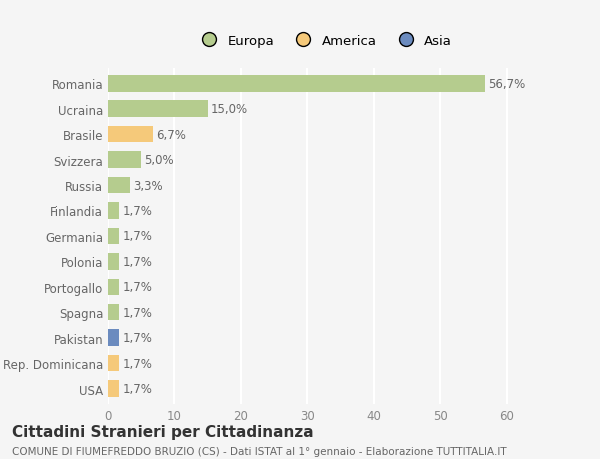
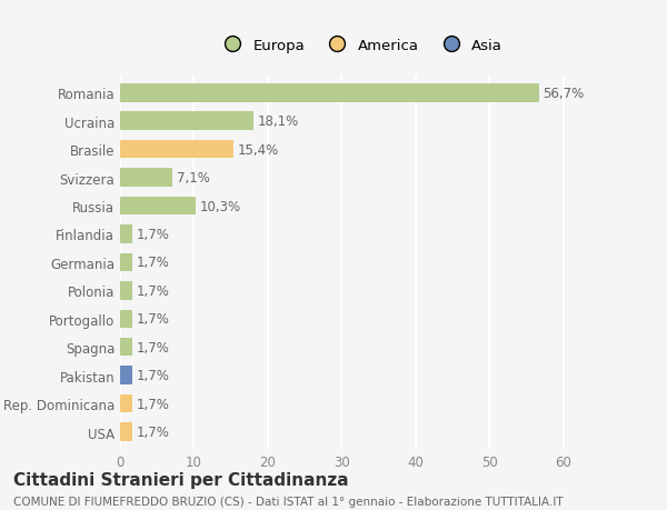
Ucraina: 15,0% -> 18,1%
Brasile: 6,7% -> 15,4%
Svizzera: 5,0% -> 7,1%
Russia: 3,3% -> 10,3%
